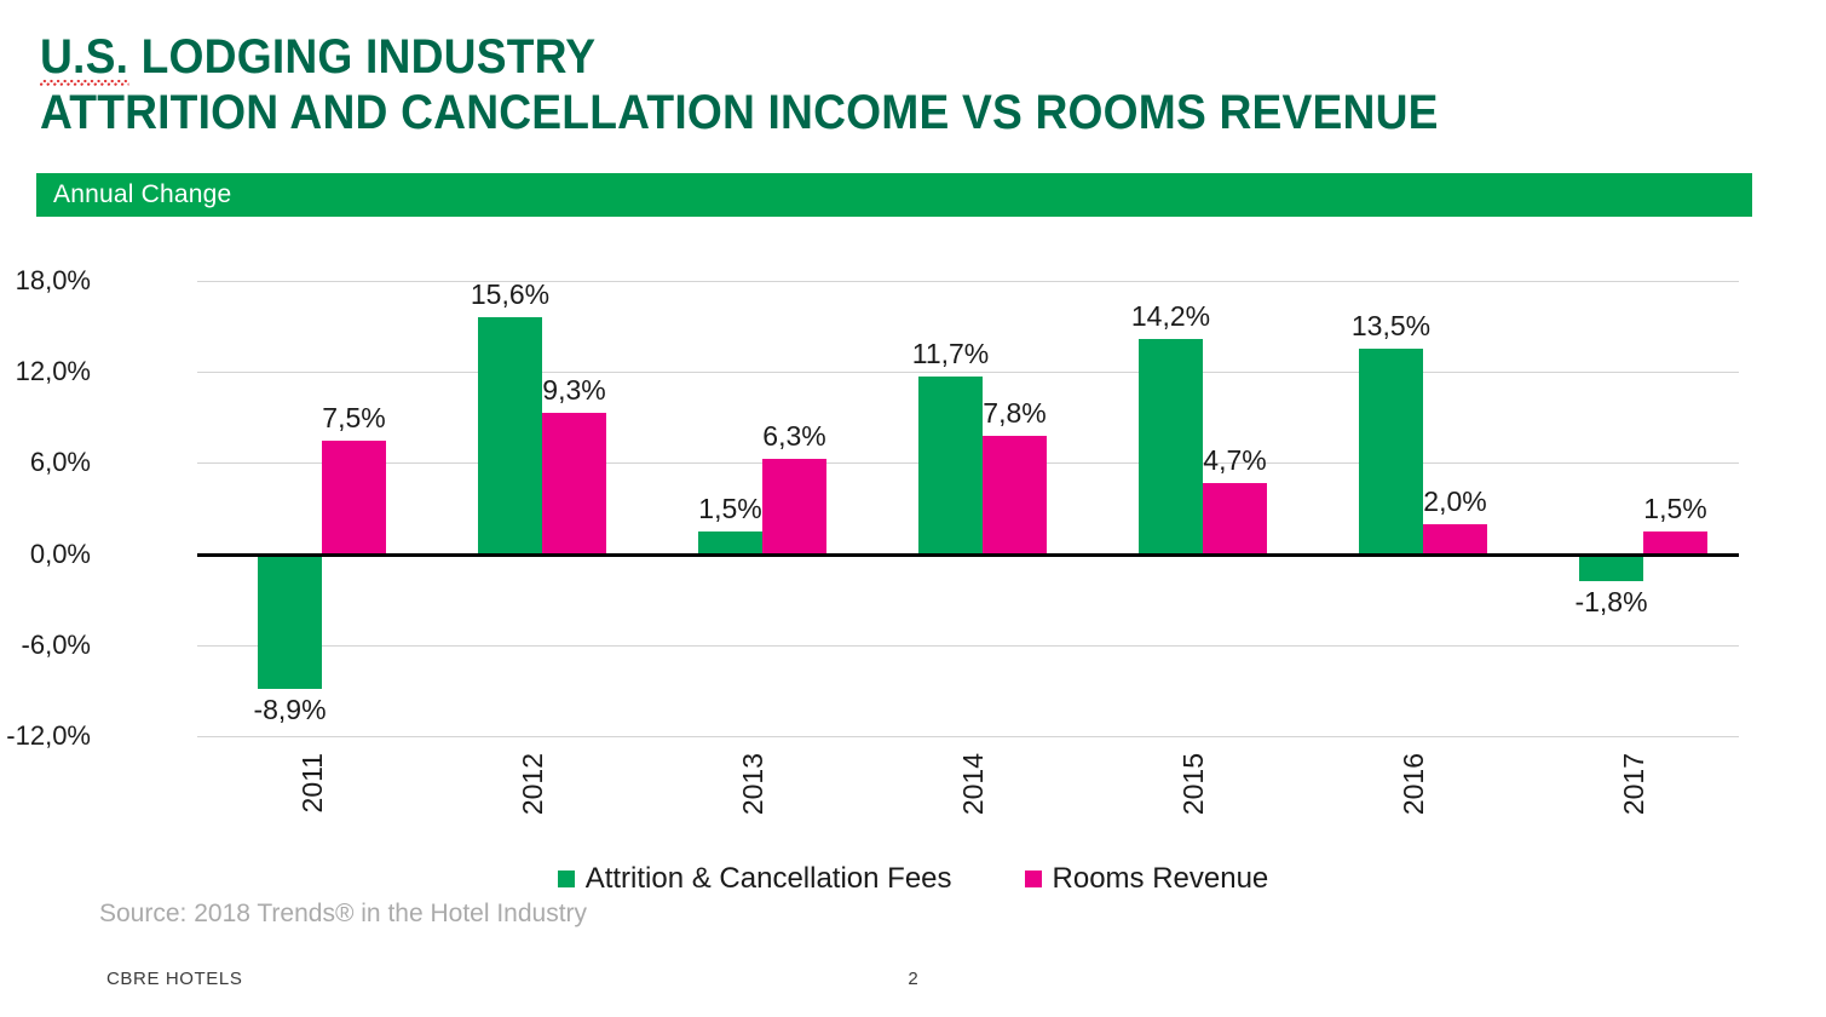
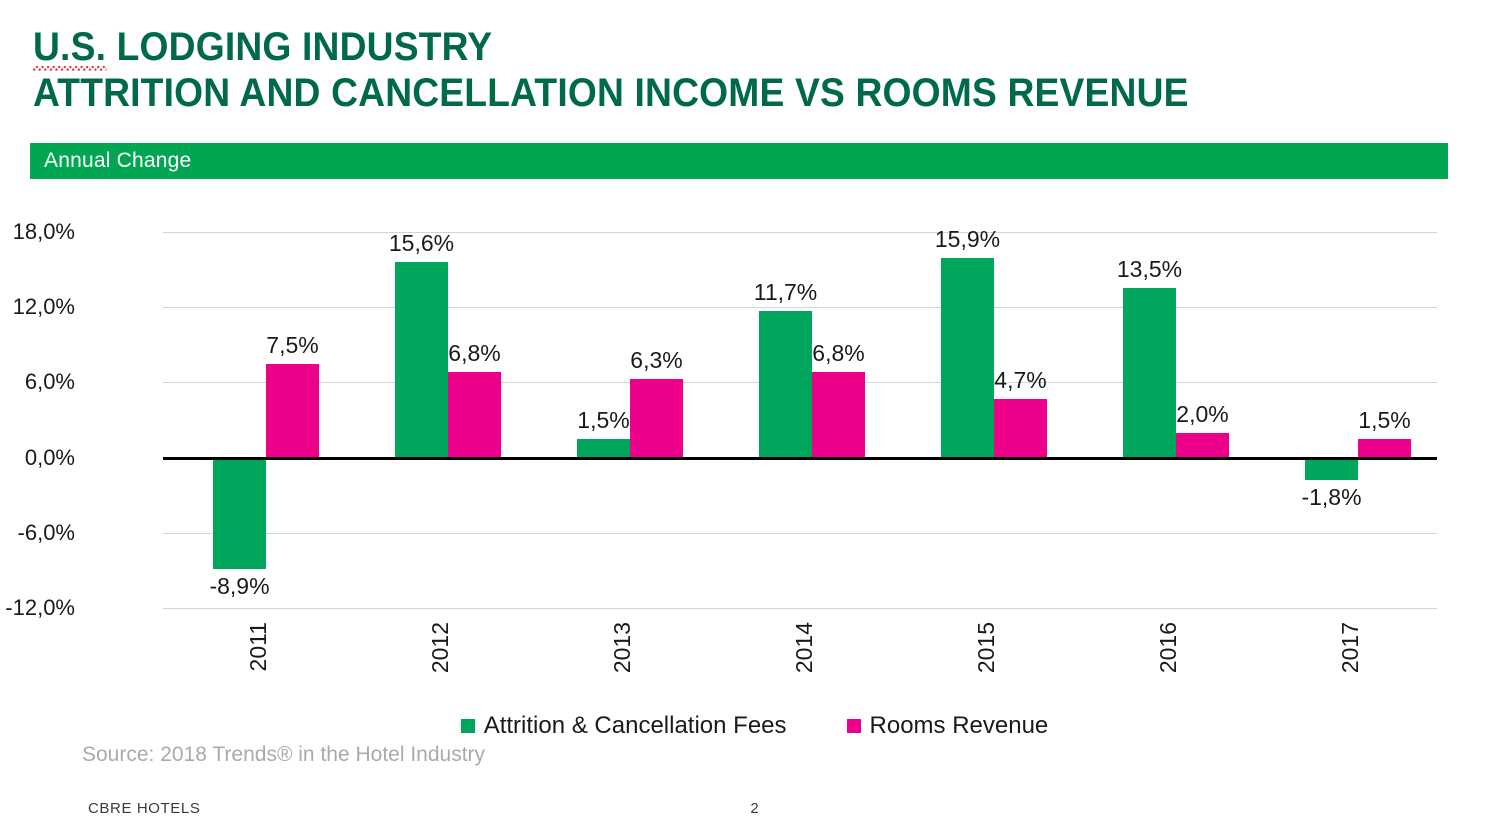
Rooms Revenue/2012: 9,3% -> 6,8%
Rooms Revenue/2014: 7,8% -> 6,8%
Attrition & Cancellation Fees/2015: 14,2% -> 15,9%
